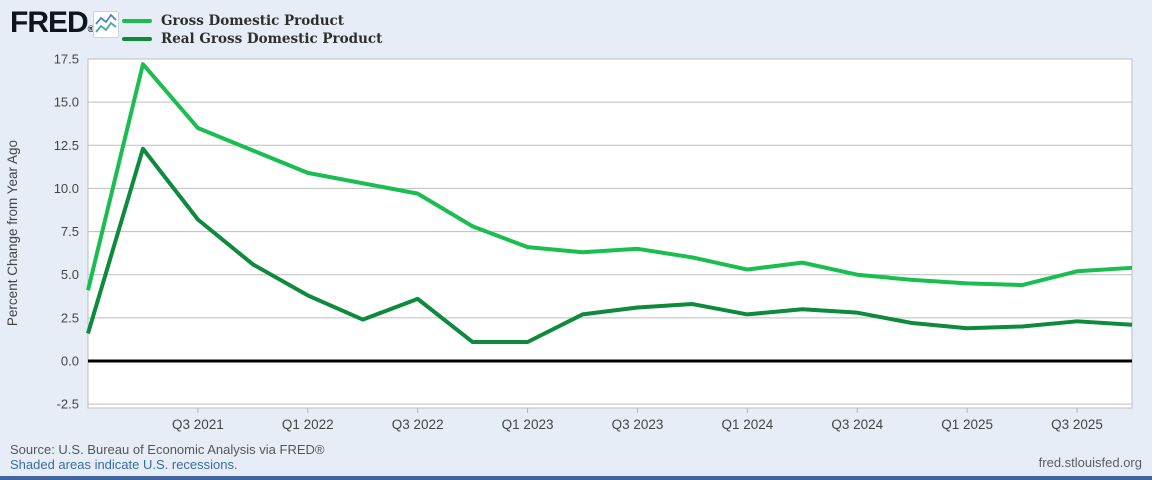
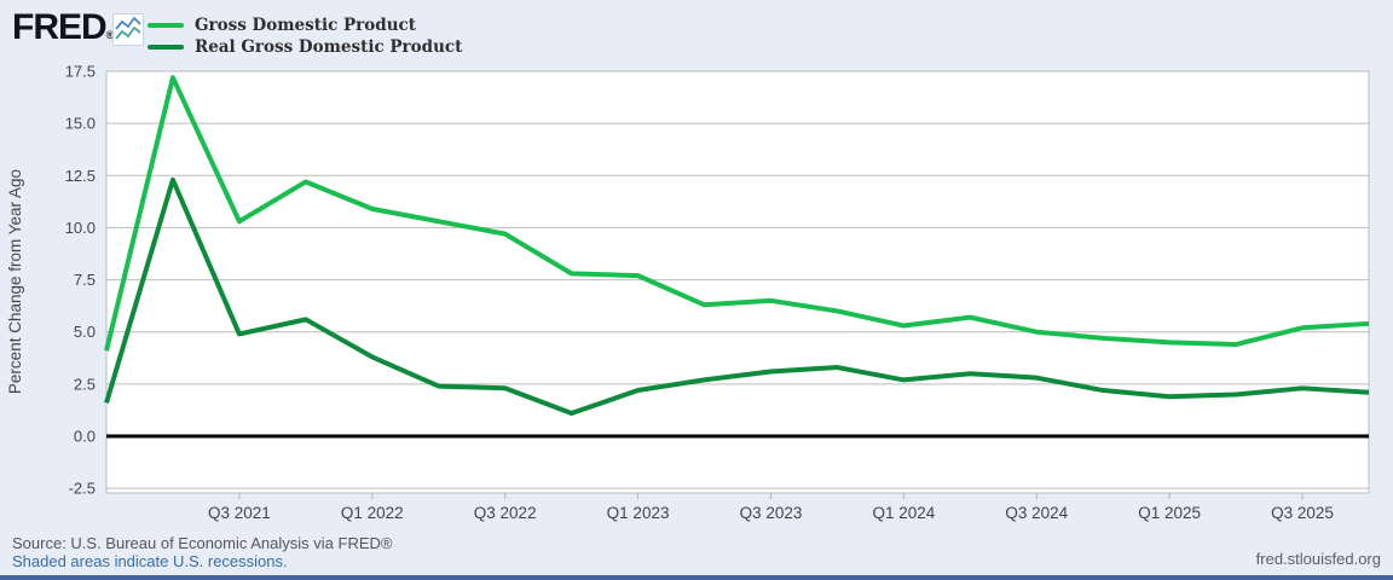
Gross Domestic Product/Q3 2021: 13.5 -> 10.3
Real Gross Domestic Product/Q3 2021: 8.2 -> 4.9
Real Gross Domestic Product/Q3 2022: 3.6 -> 2.3
Gross Domestic Product/Q1 2023: 6.6 -> 7.7
Real Gross Domestic Product/Q1 2023: 1.1 -> 2.2
